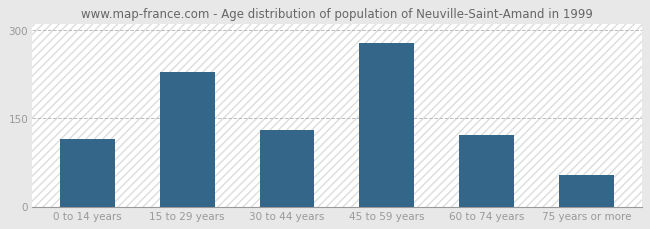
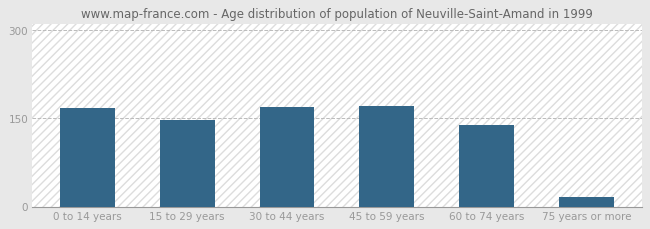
0 to 14 years: 114 -> 168
15 to 29 years: 228 -> 148
30 to 44 years: 130 -> 170
45 to 59 years: 278 -> 171
60 to 74 years: 122 -> 138
75 years or more: 54 -> 16
